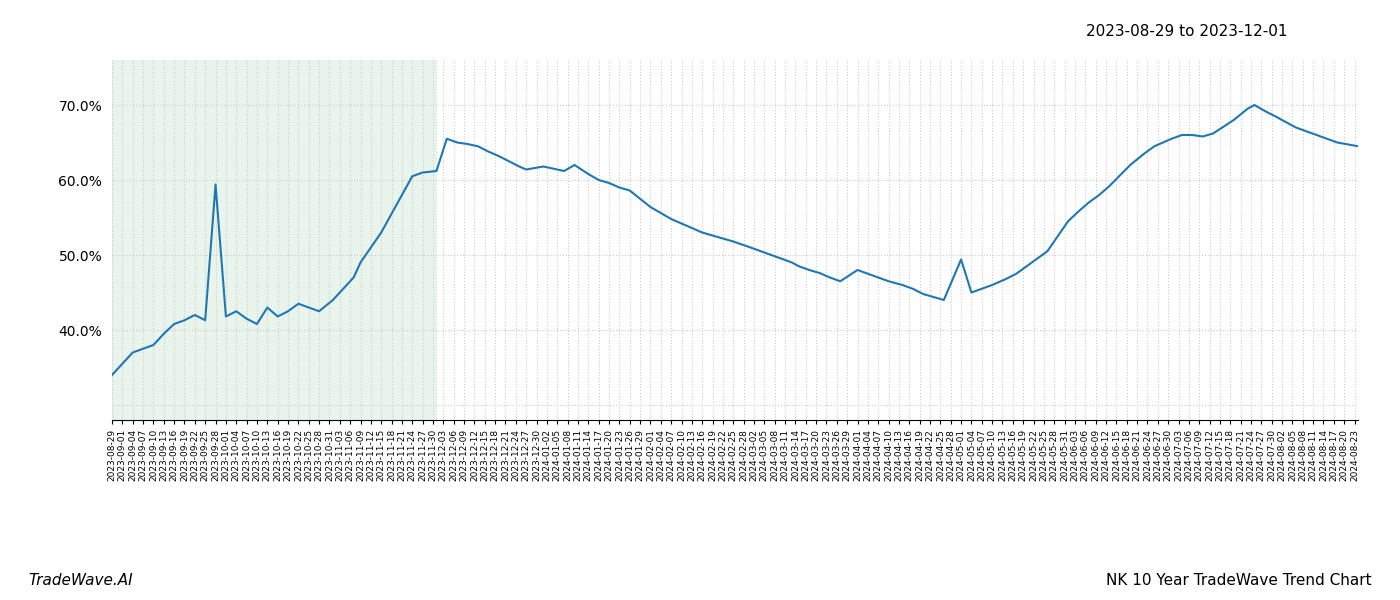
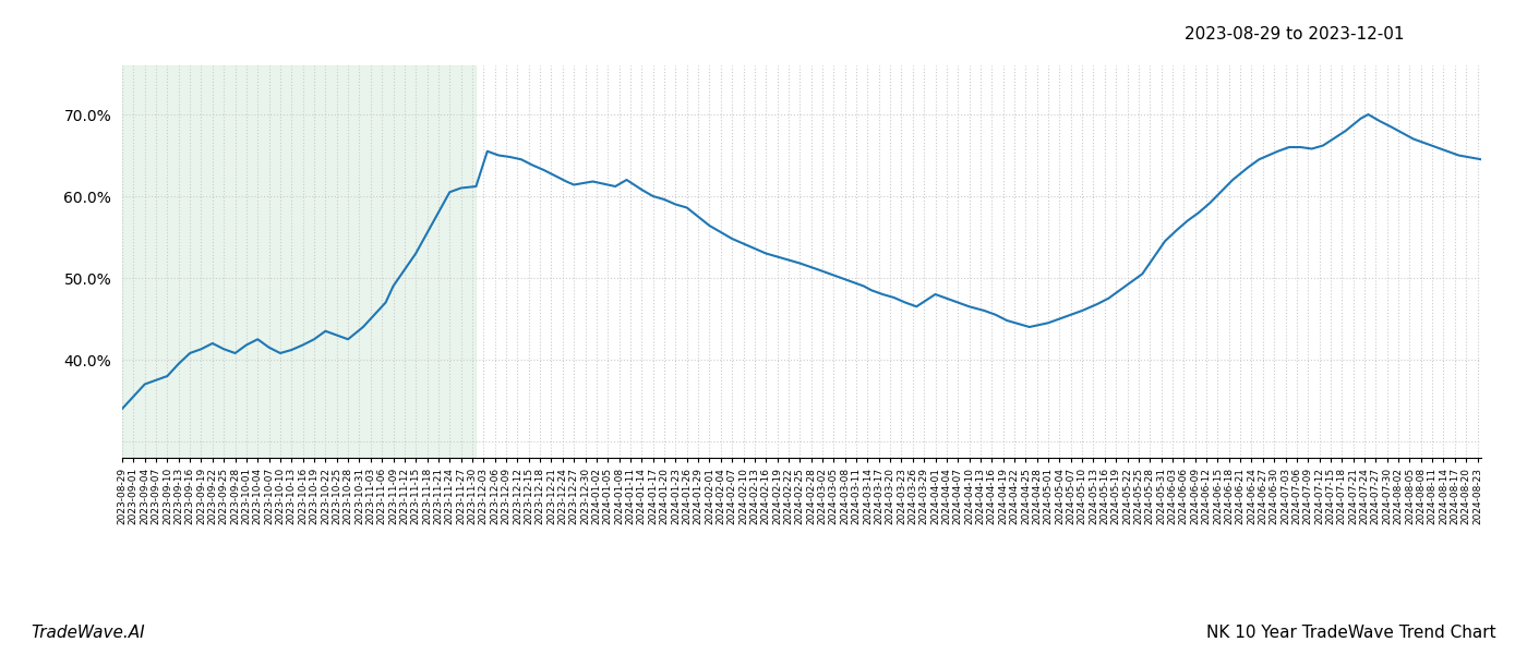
2023-09-28: 59.4% -> 40.8%
2023-10-13: 43.0% -> 41.2%
2024-05-01: 49.4% -> 44.5%
